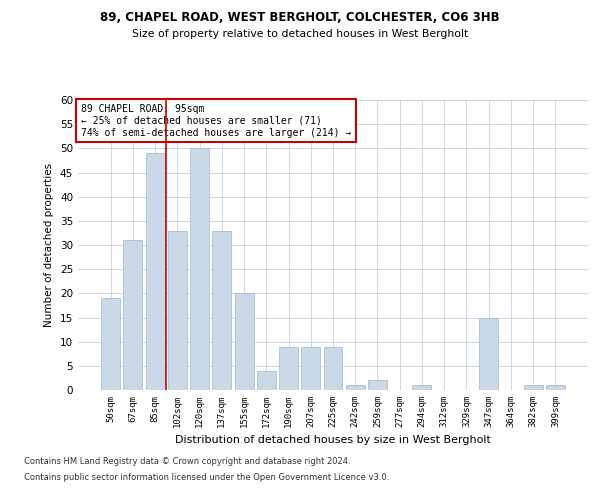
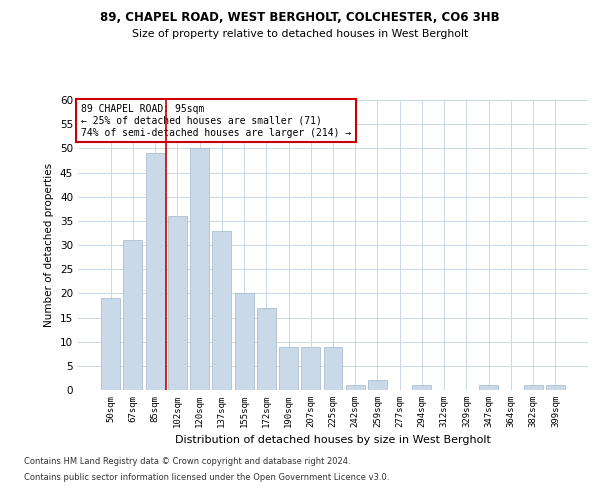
102sqm: 33 -> 36
172sqm: 4 -> 17
347sqm: 15 -> 1
